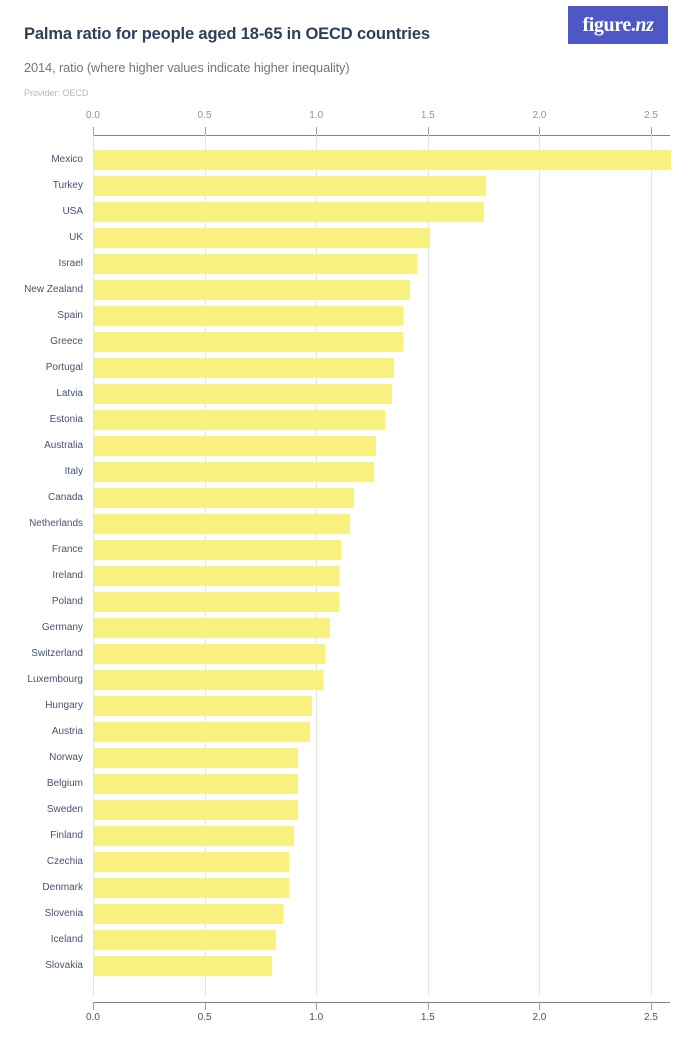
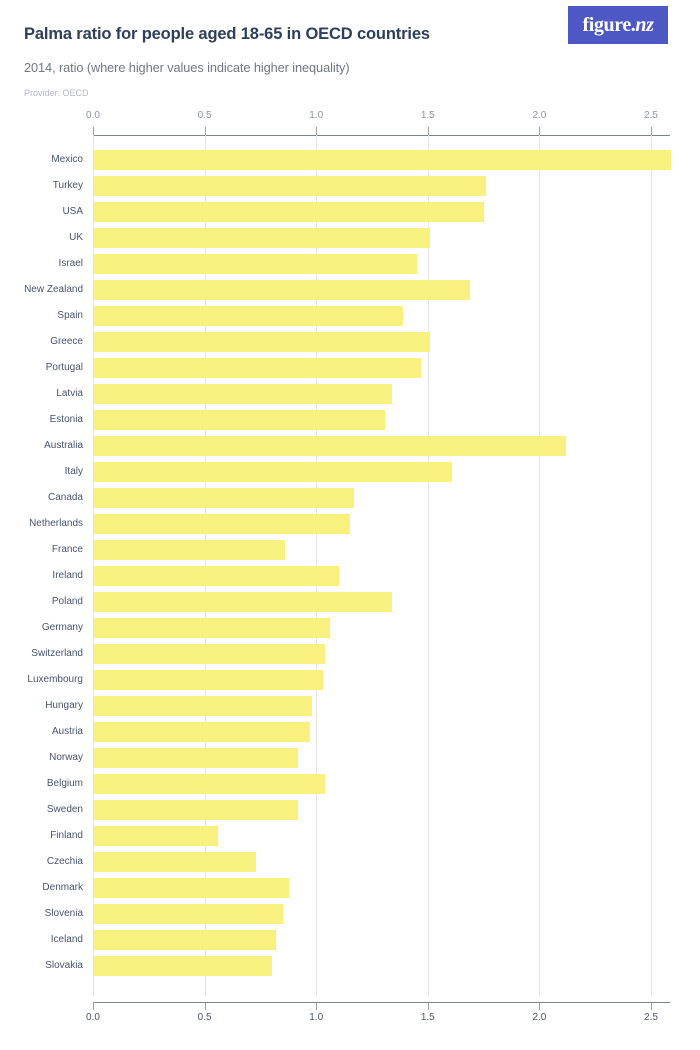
New Zealand: 1.42 -> 1.69
Greece: 1.39 -> 1.51
Portugal: 1.35 -> 1.47
Australia: 1.27 -> 2.12
Italy: 1.26 -> 1.61
France: 1.11 -> 0.86
Poland: 1.10 -> 1.34
Belgium: 0.92 -> 1.04
Finland: 0.90 -> 0.56
Czechia: 0.88 -> 0.73
